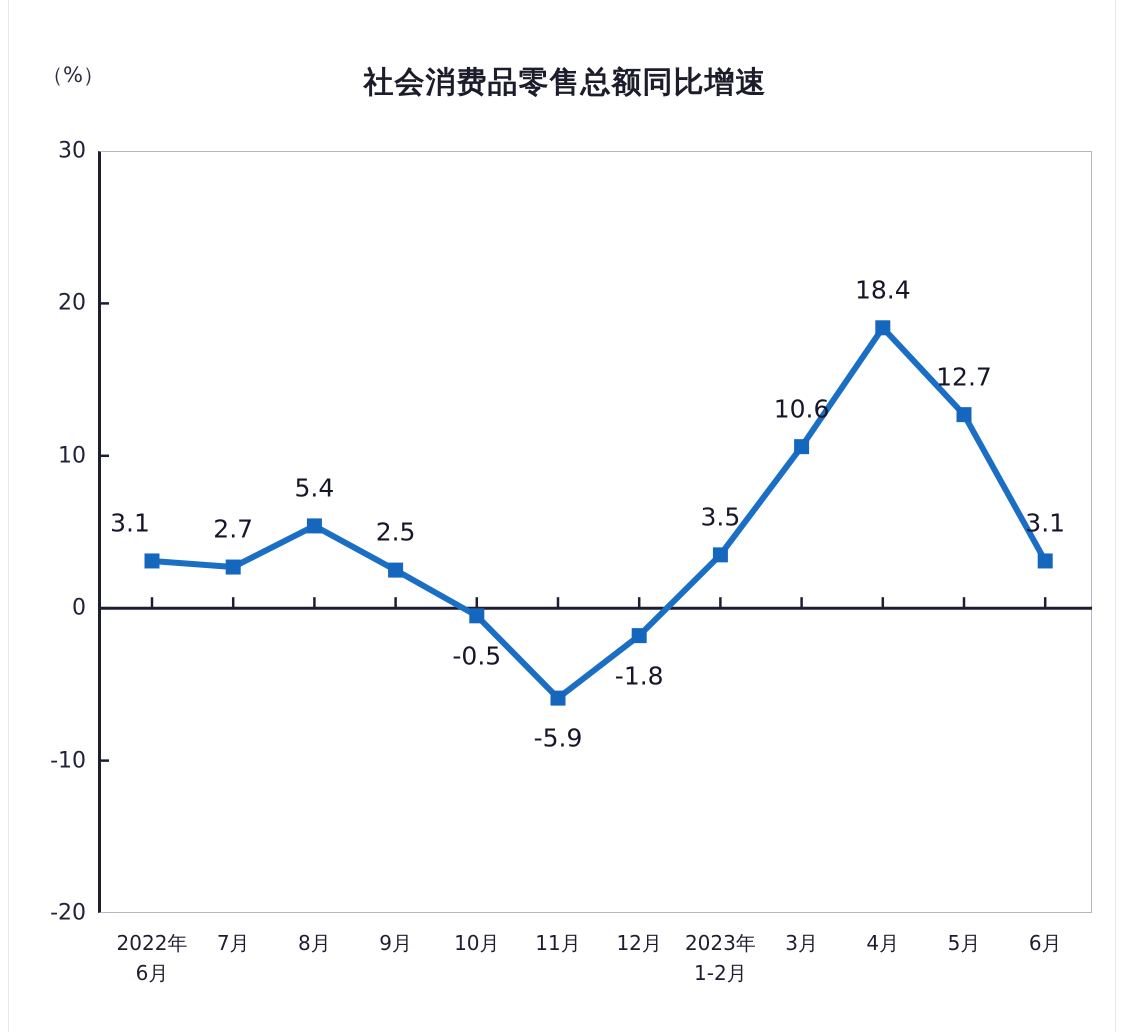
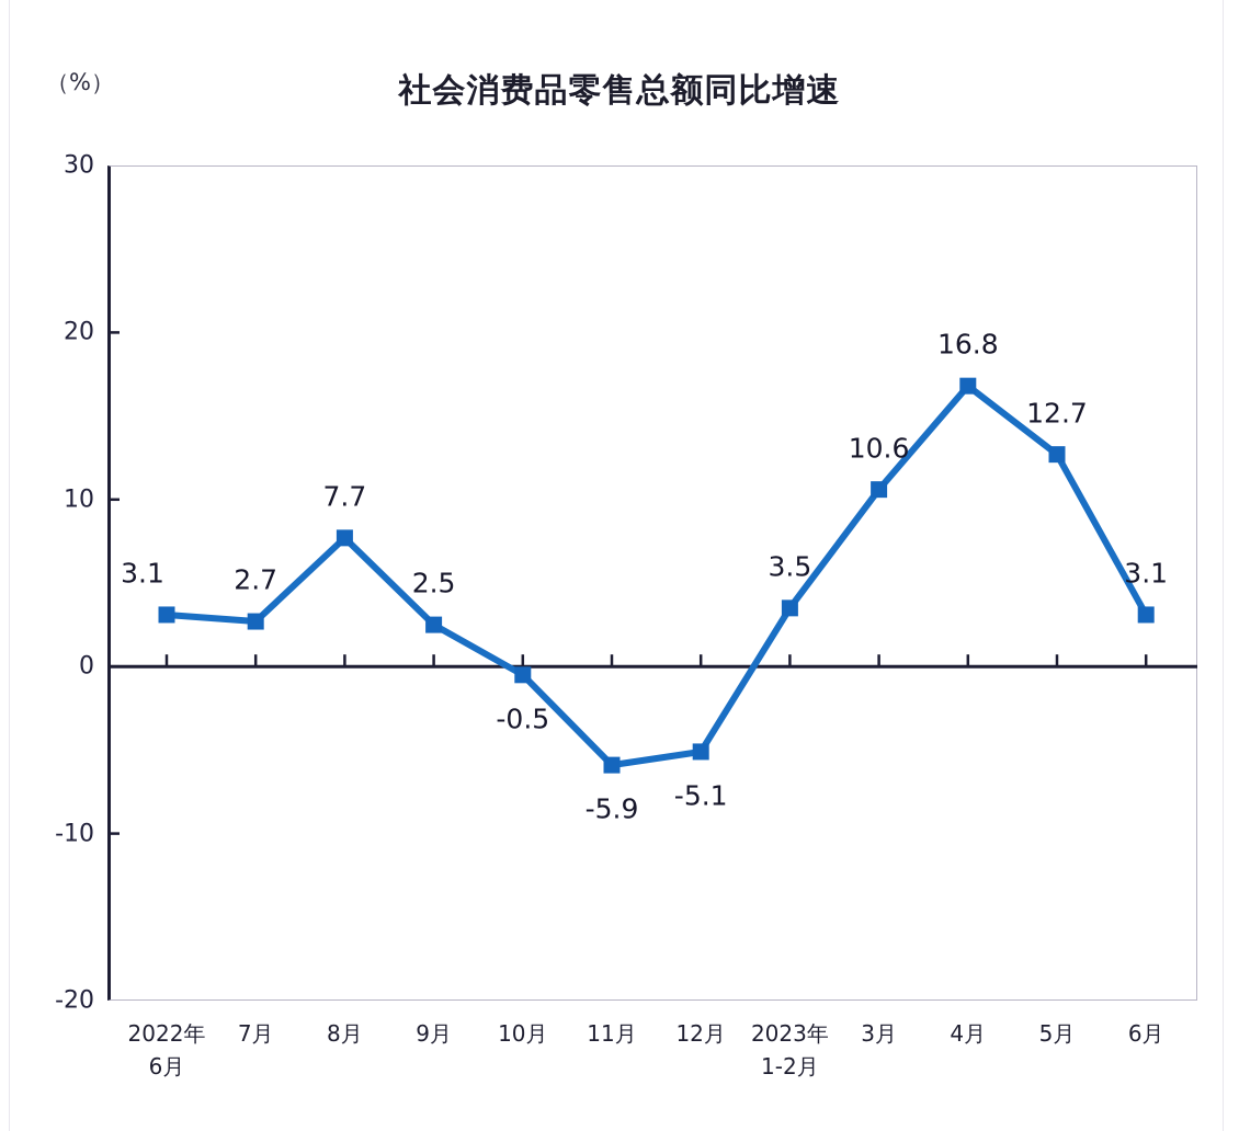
8月: 5.4 -> 7.7
12月: -1.8 -> -5.1
4月: 18.4 -> 16.8
